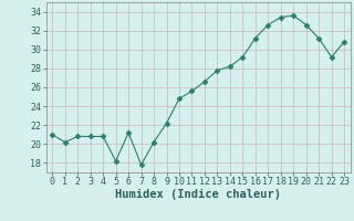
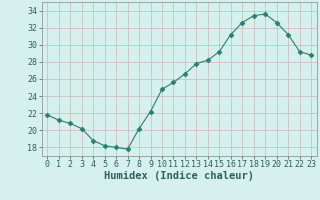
0: 21.0 -> 21.8
1: 20.2 -> 21.2
3: 20.8 -> 20.2
4: 20.8 -> 18.8
6: 21.2 -> 18.0
23: 30.8 -> 28.8
